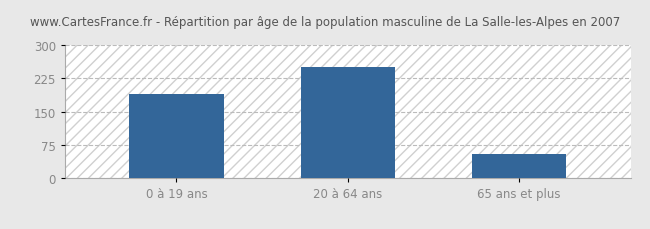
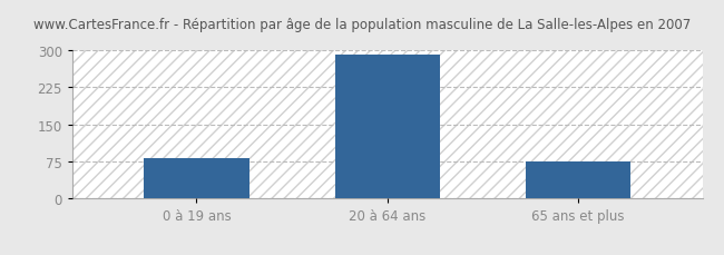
0 à 19 ans: 190 -> 82
20 à 64 ans: 250 -> 291
65 ans et plus: 55 -> 74
